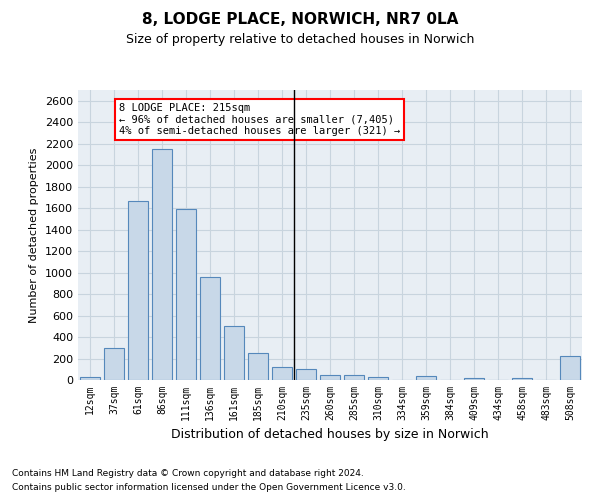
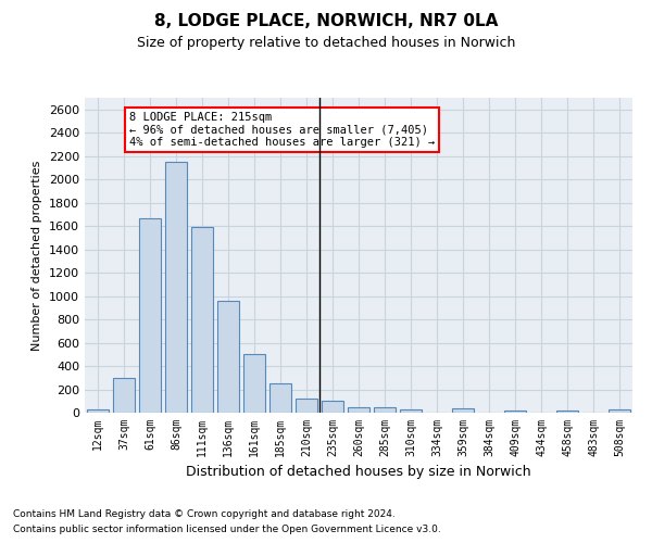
508sqm: 220 -> 20
